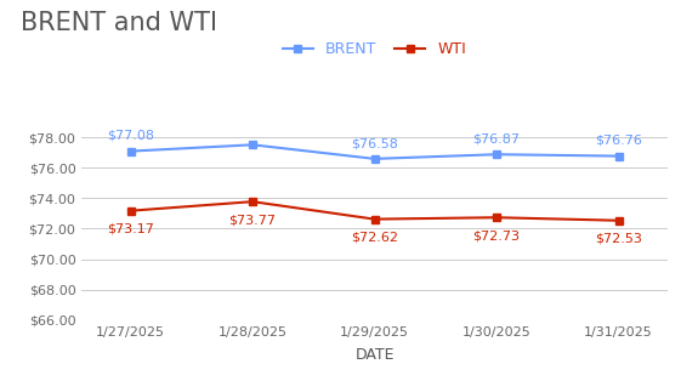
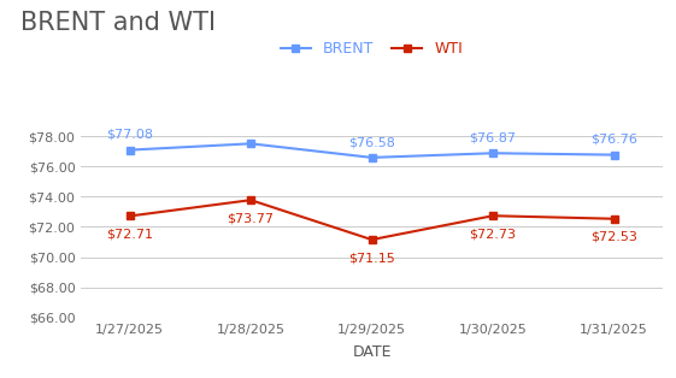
WTI/1/27/2025: $73.17 -> $72.71
WTI/1/29/2025: $72.62 -> $71.15
